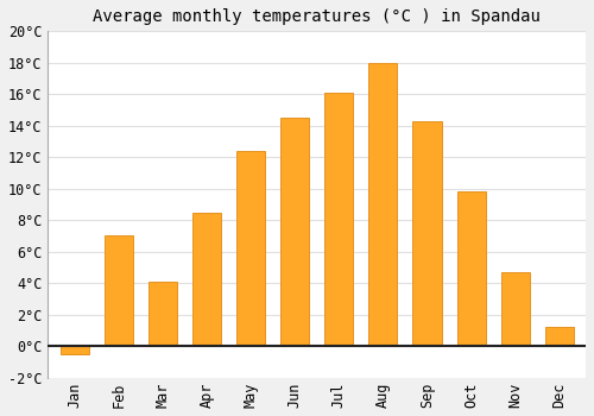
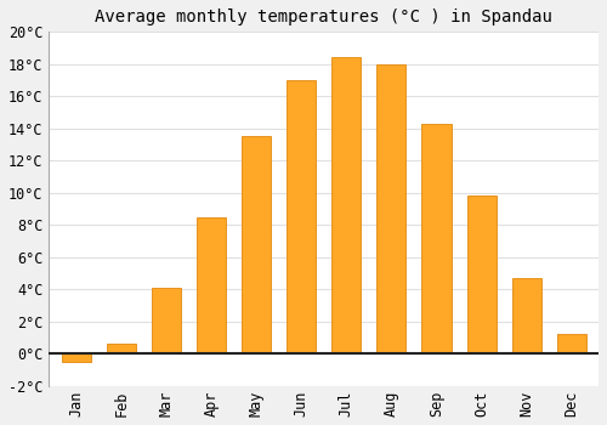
Feb: 7.0°C -> 0.6°C
May: 12.4°C -> 13.5°C
Jun: 14.5°C -> 17.0°C
Jul: 16.1°C -> 18.4°C
